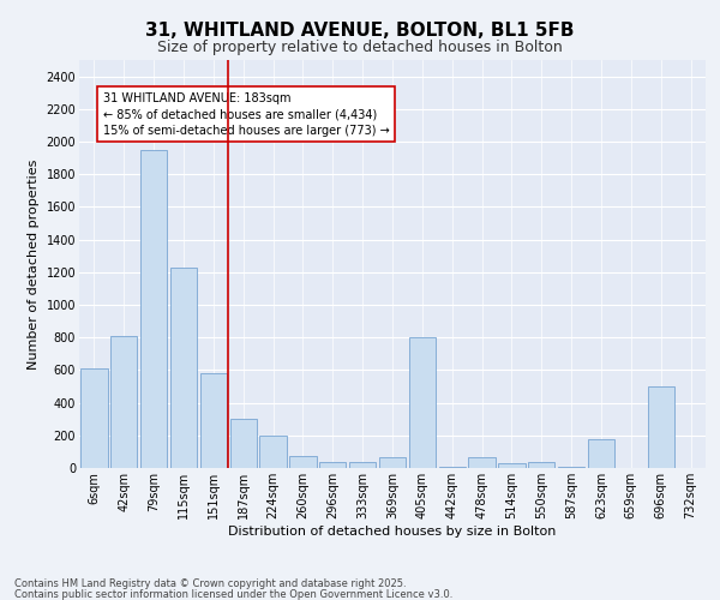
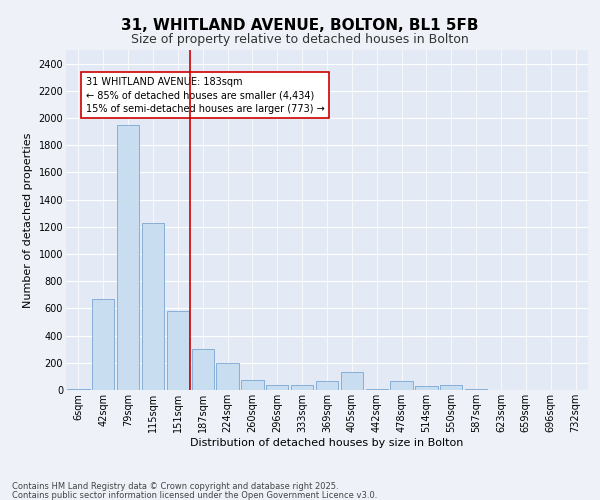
6sqm: 610 -> 10
42sqm: 810 -> 670
405sqm: 800 -> 130
623sqm: 180 -> 0
696sqm: 500 -> 0
